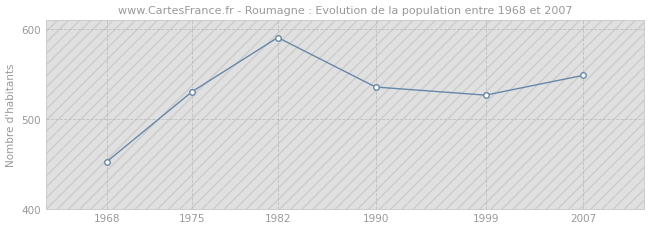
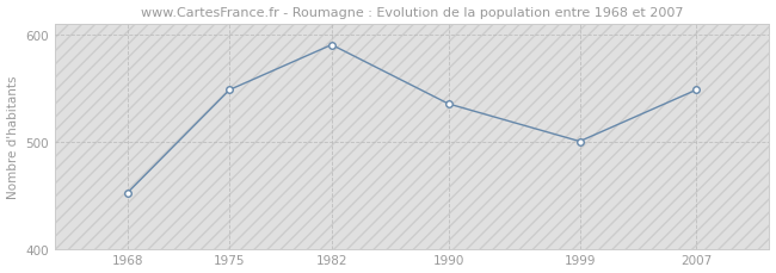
1975: 530 -> 548
1999: 526 -> 500
